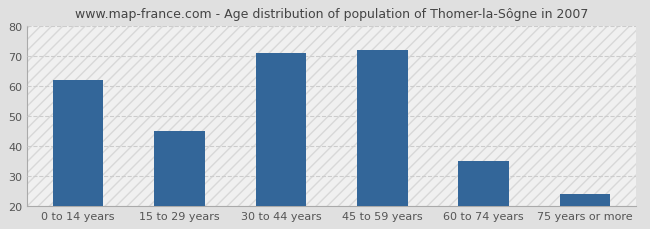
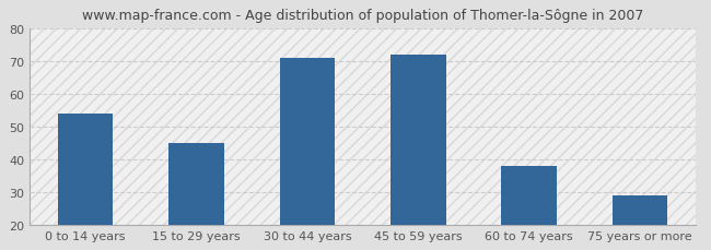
0 to 14 years: 62 -> 54
60 to 74 years: 35 -> 38
75 years or more: 24 -> 29
